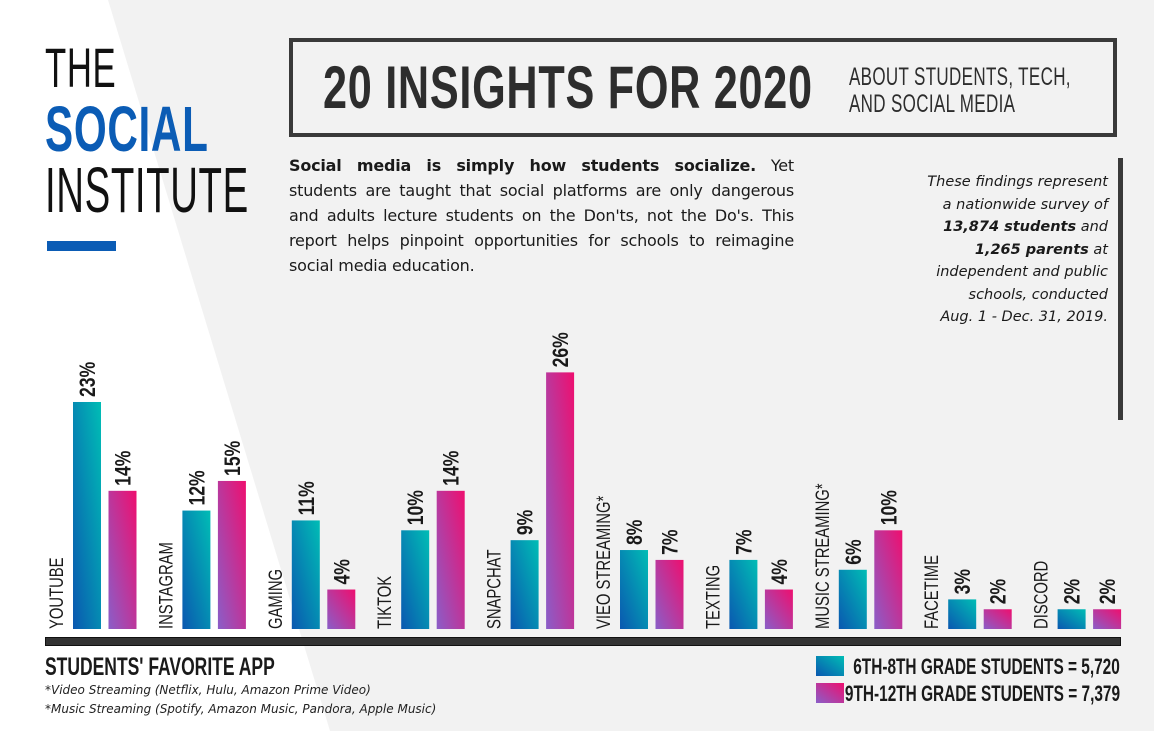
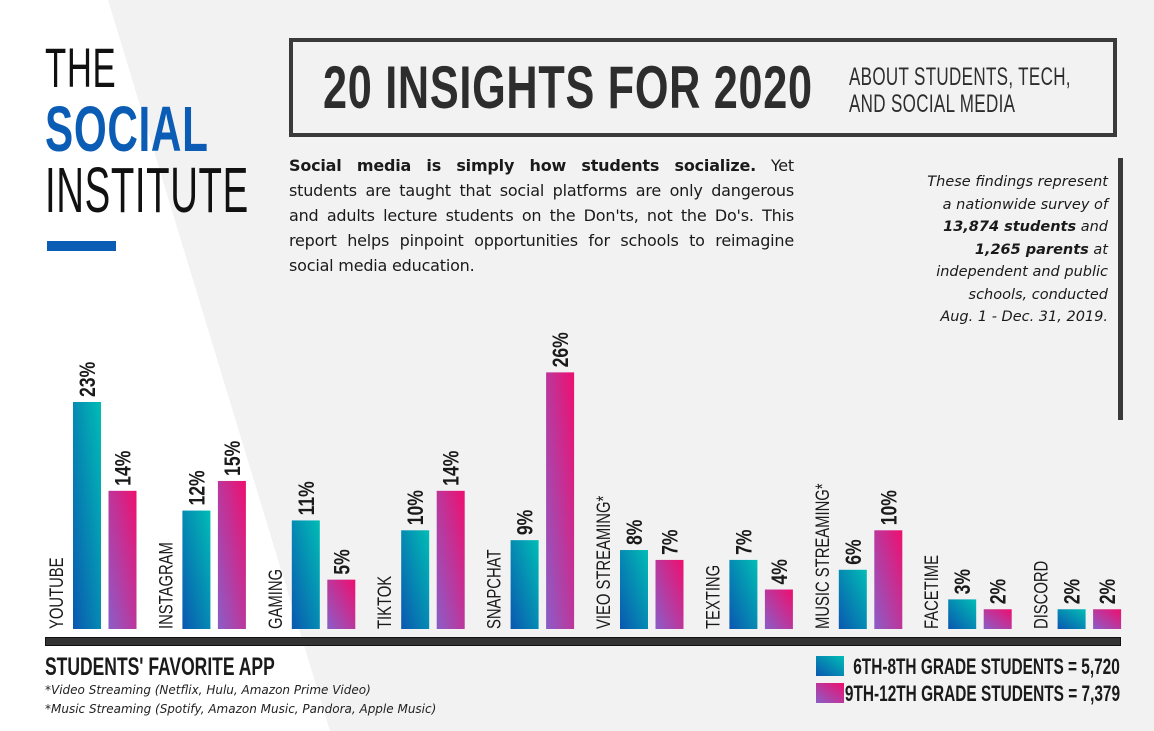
9TH-12TH GRADE STUDENTS = 7,379/GAMING: 4% -> 5%
